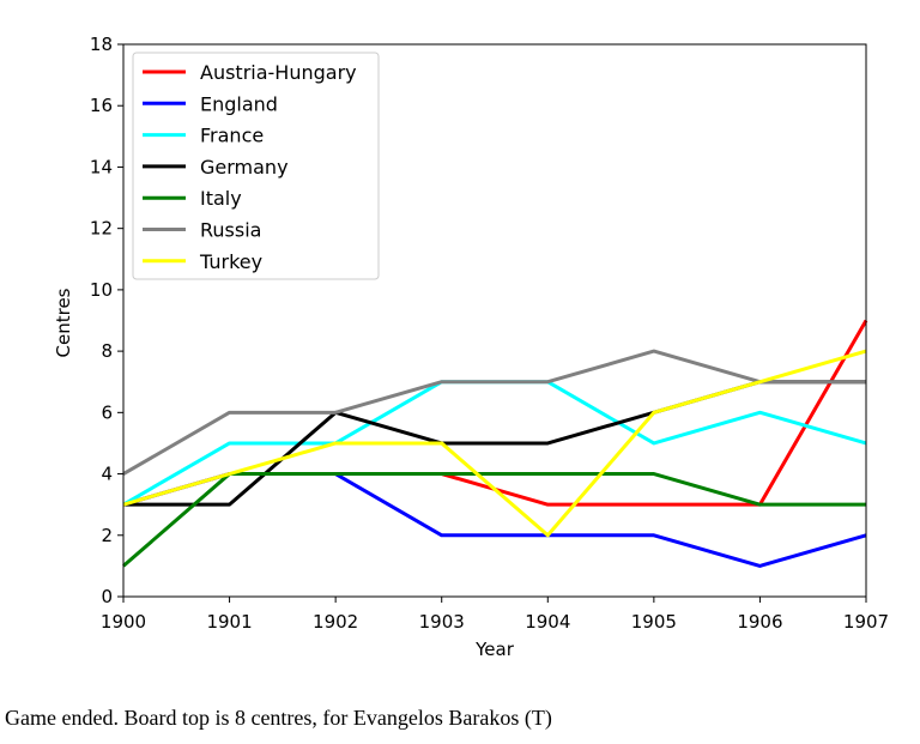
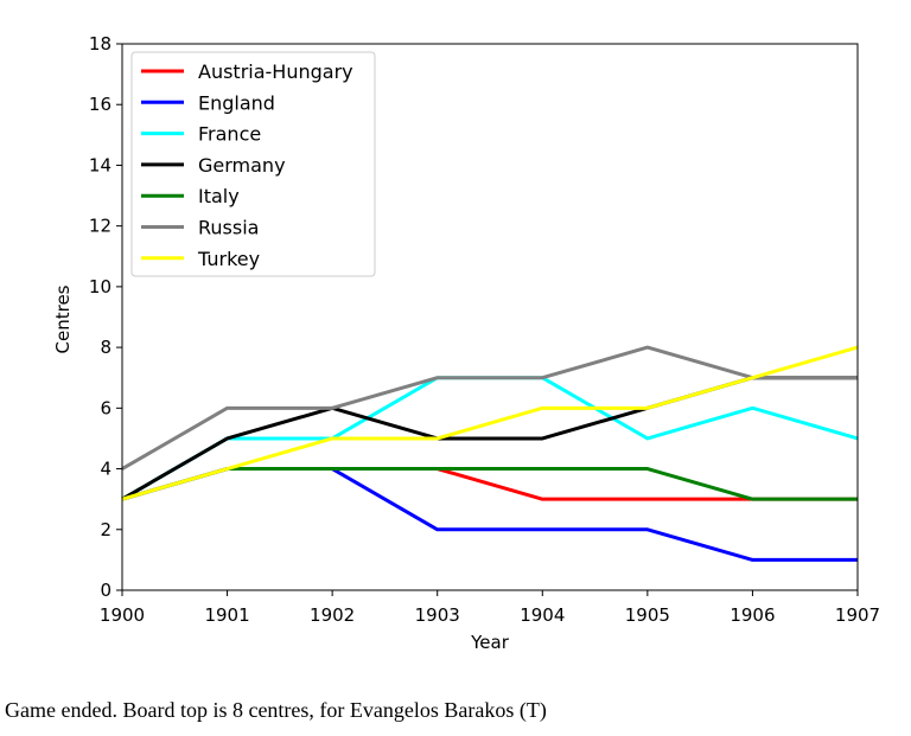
Italy/1900: 1 -> 3
Germany/1901: 3 -> 5
Turkey/1904: 2 -> 6
Austria-Hungary/1907: 9 -> 3
England/1907: 2 -> 1
